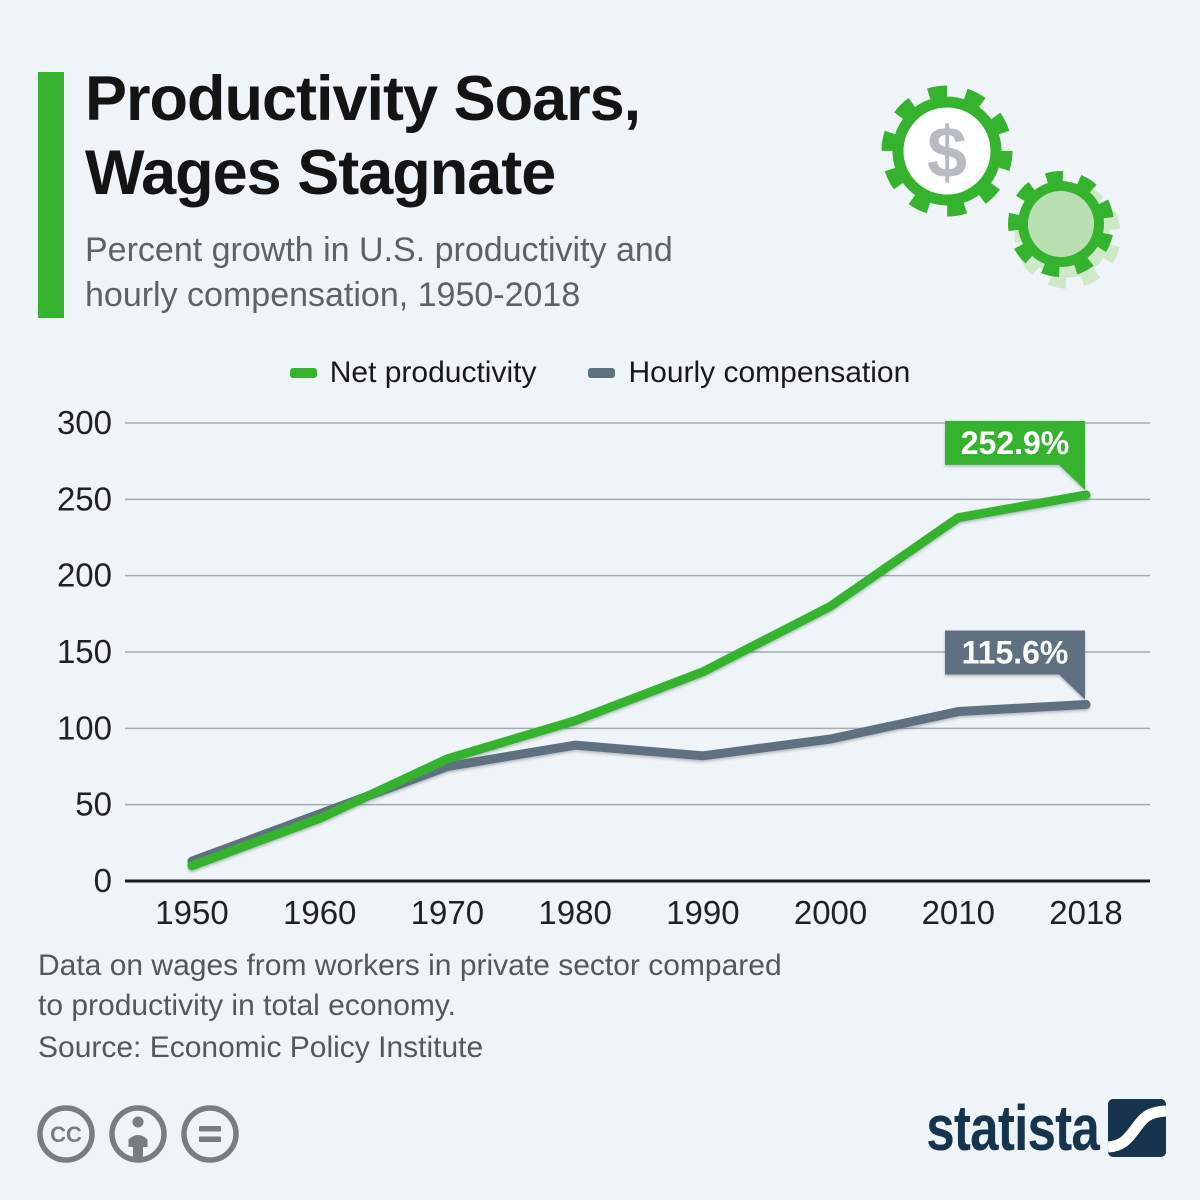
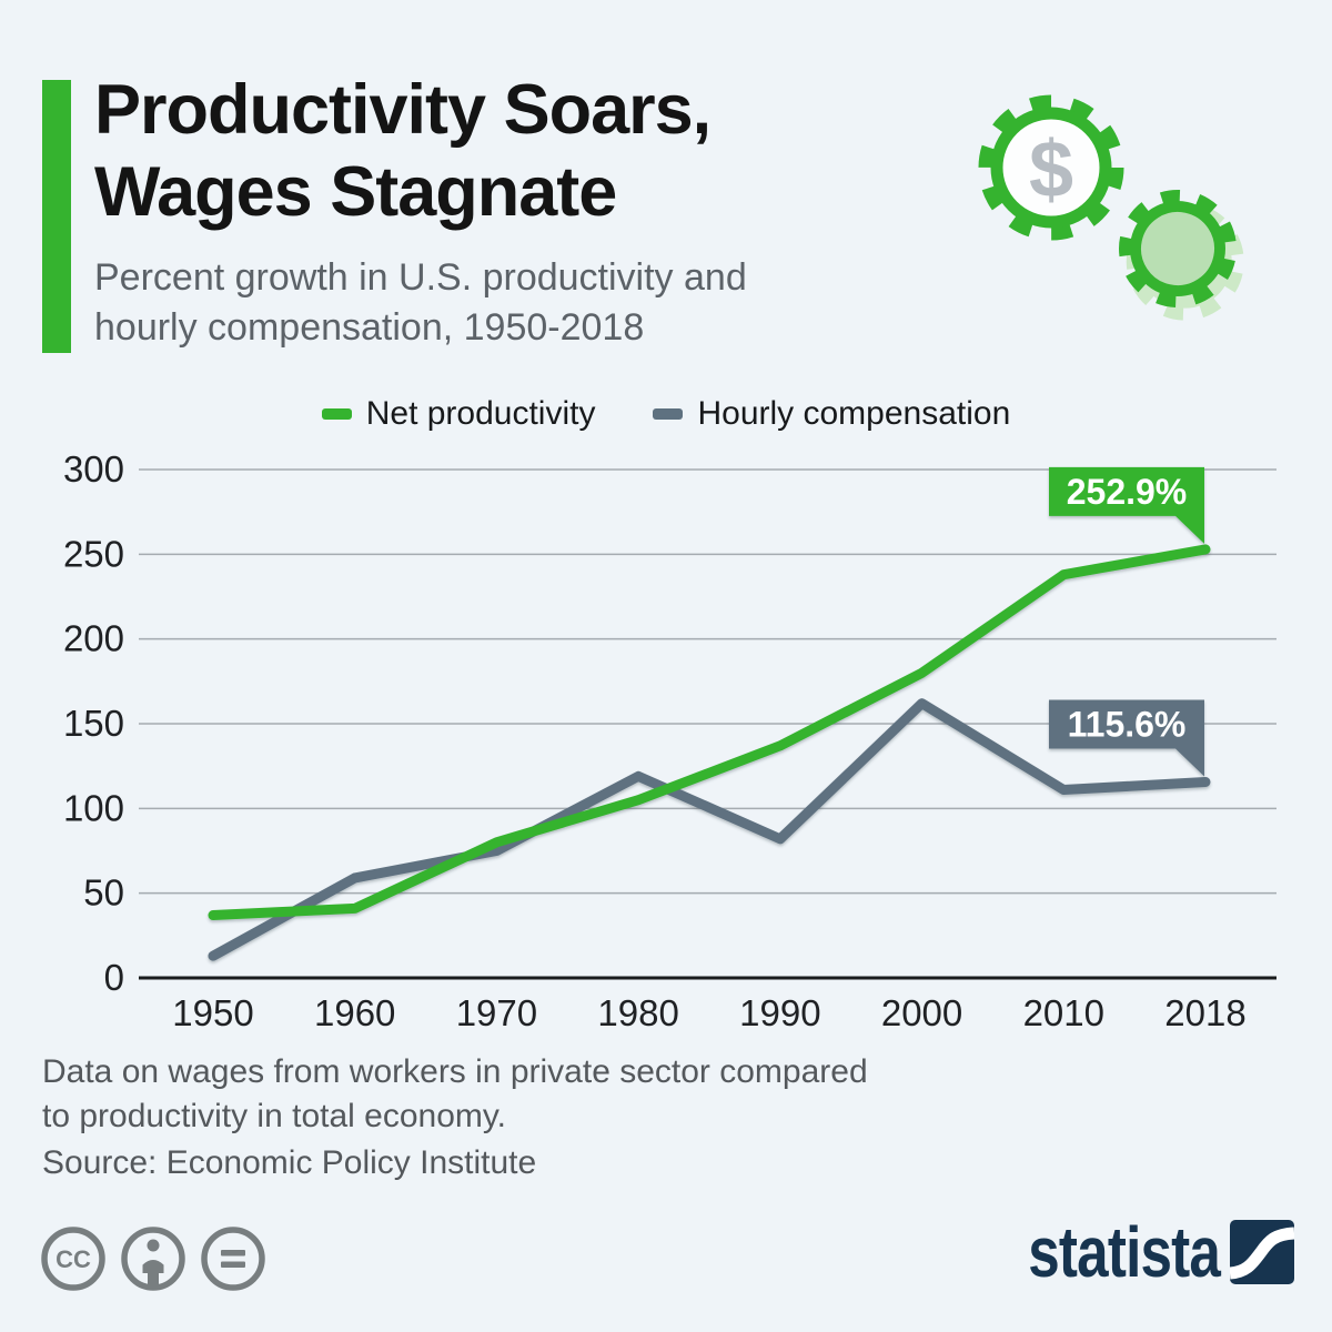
Net productivity/1950: 10 -> 37
Hourly compensation/1960: 44 -> 59
Hourly compensation/1980: 89 -> 119
Hourly compensation/2000: 93 -> 162
